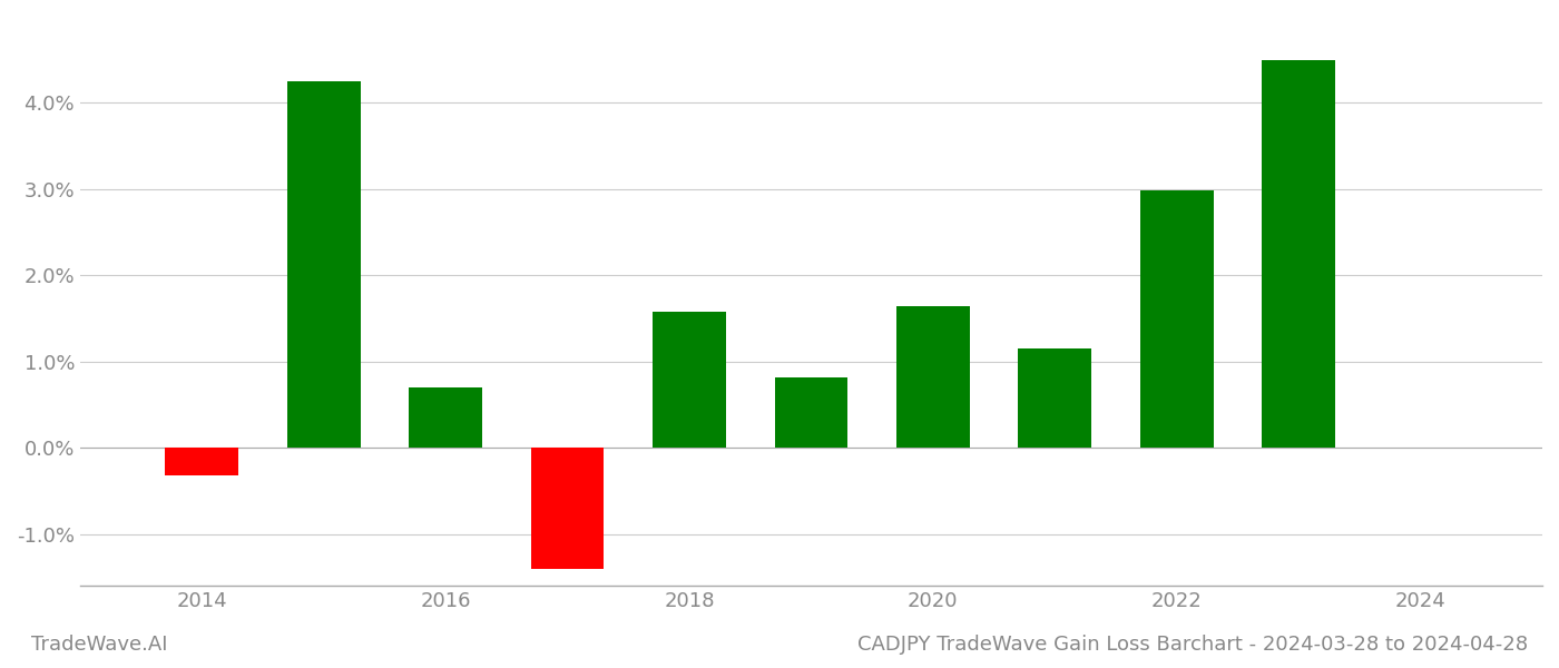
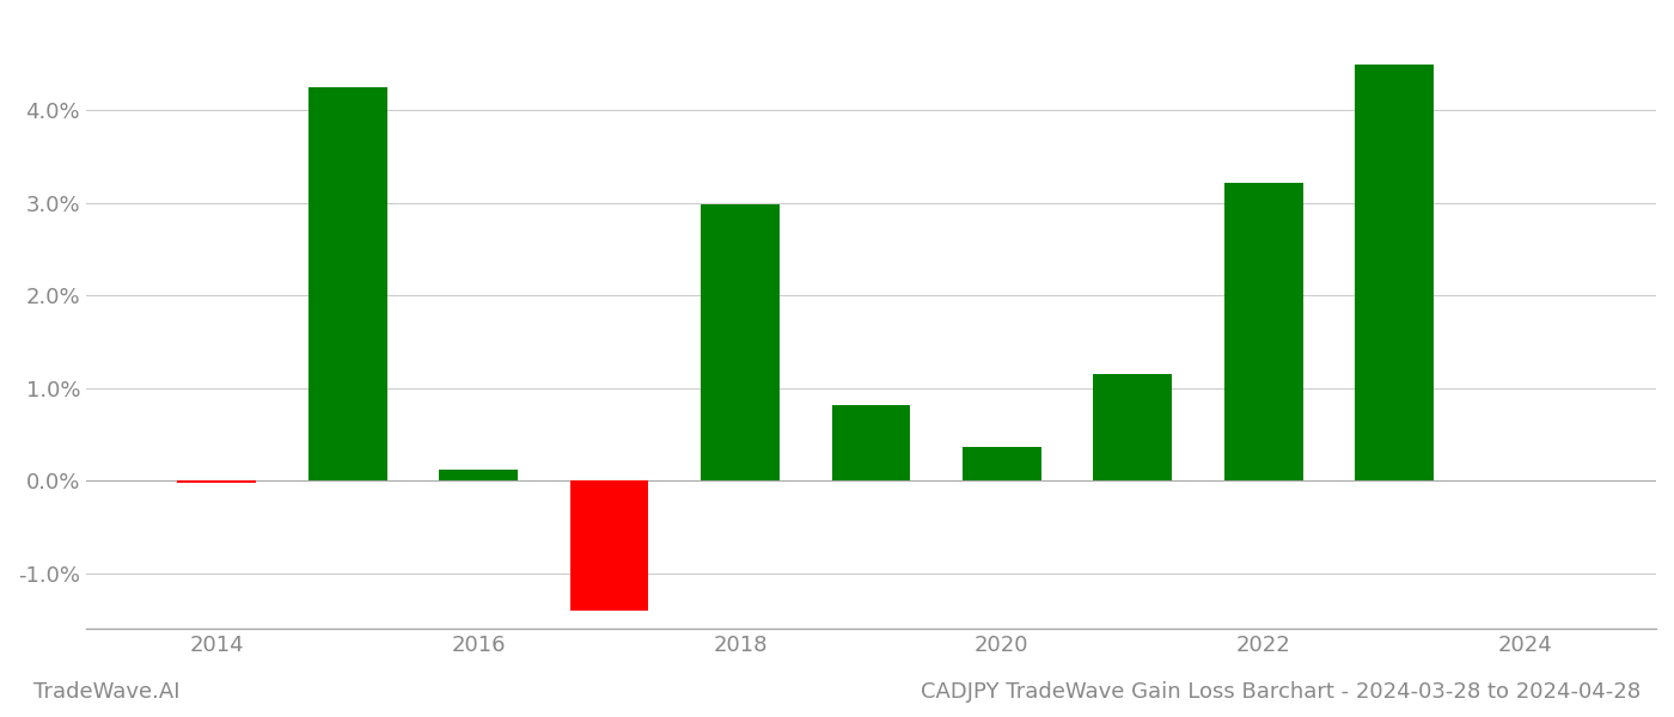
2014: -0.32% -> -0.02%
2016: 0.70% -> 0.12%
2018: 1.58% -> 2.98%
2020: 1.64% -> 0.37%
2022: 2.98% -> 3.22%
